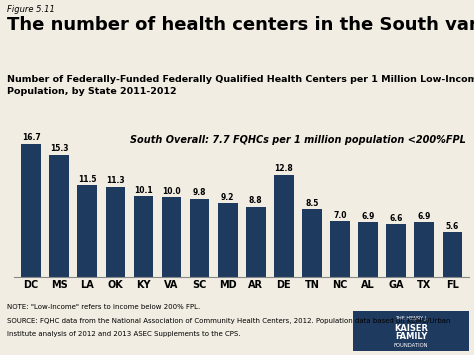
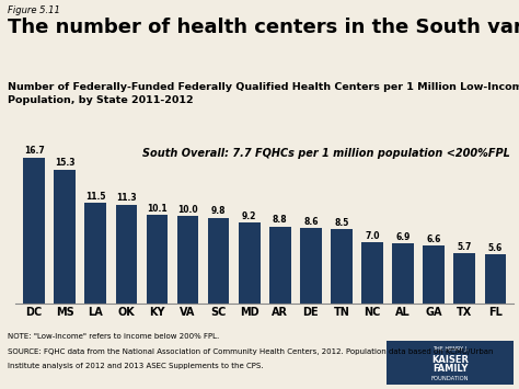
DE: 12.8 -> 8.6
TX: 6.9 -> 5.7
